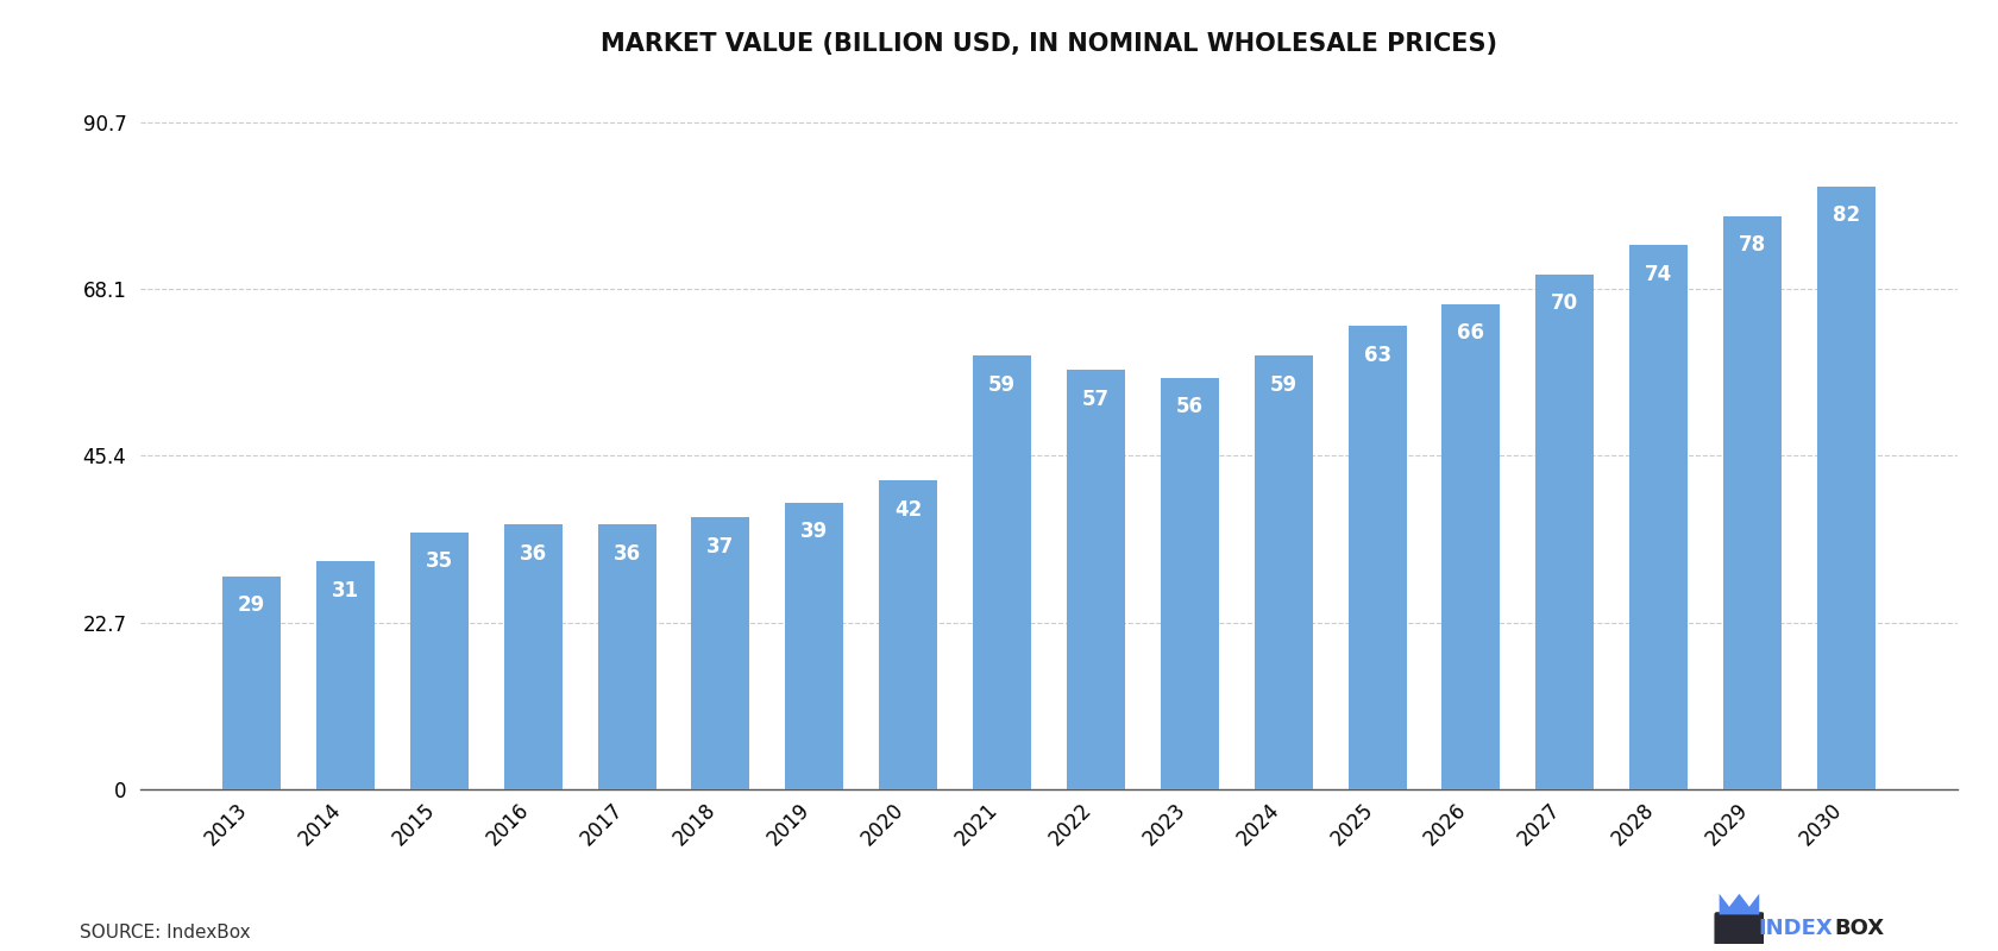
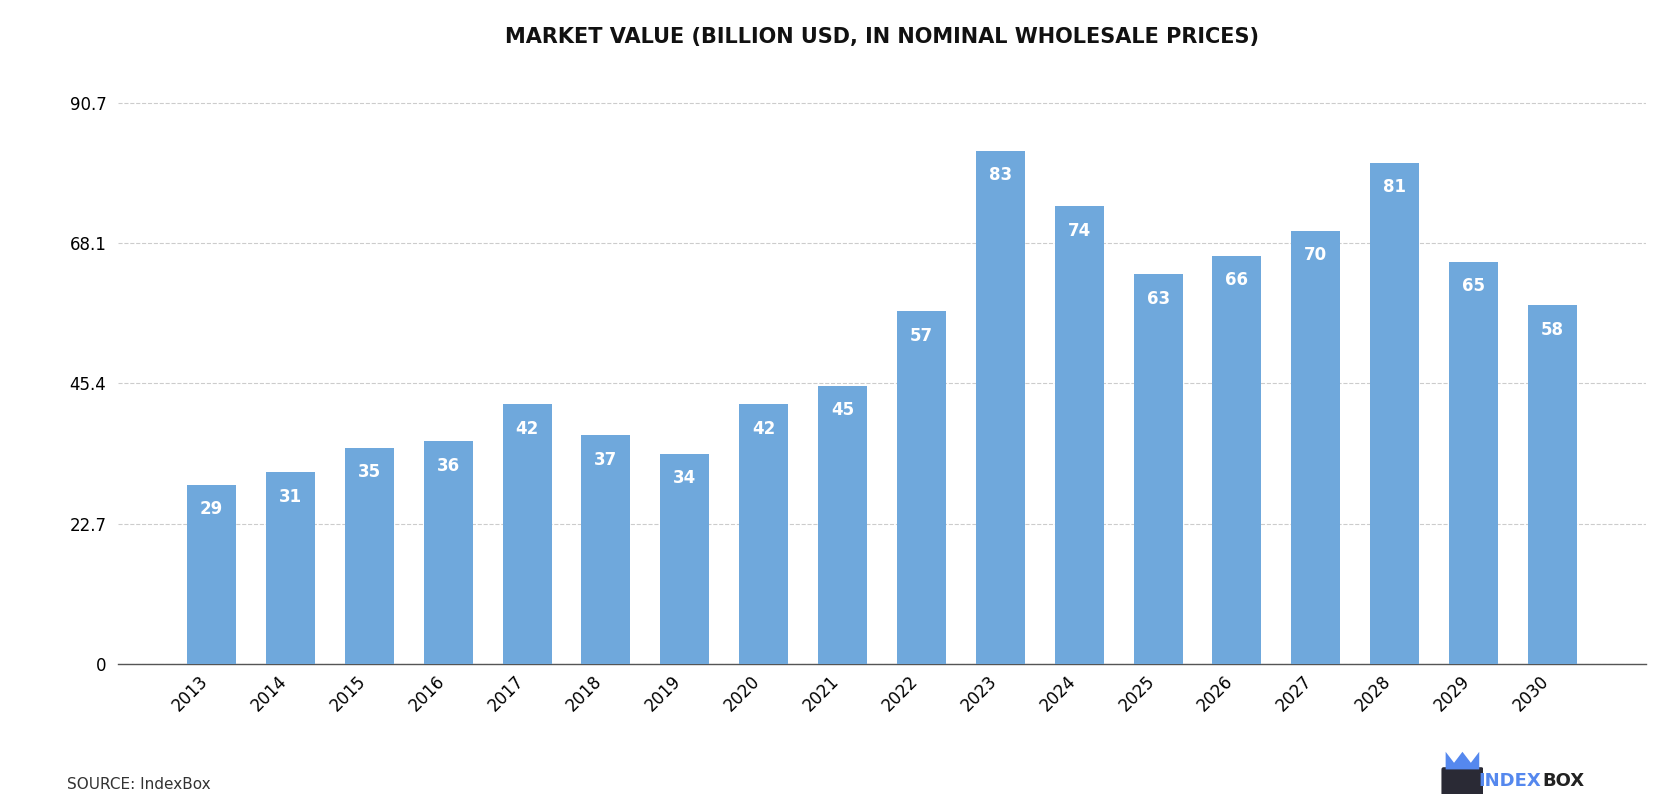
2017: 36 -> 42
2019: 39 -> 34
2021: 59 -> 45
2023: 56 -> 83
2024: 59 -> 74
2028: 74 -> 81
2029: 78 -> 65
2030: 82 -> 58
